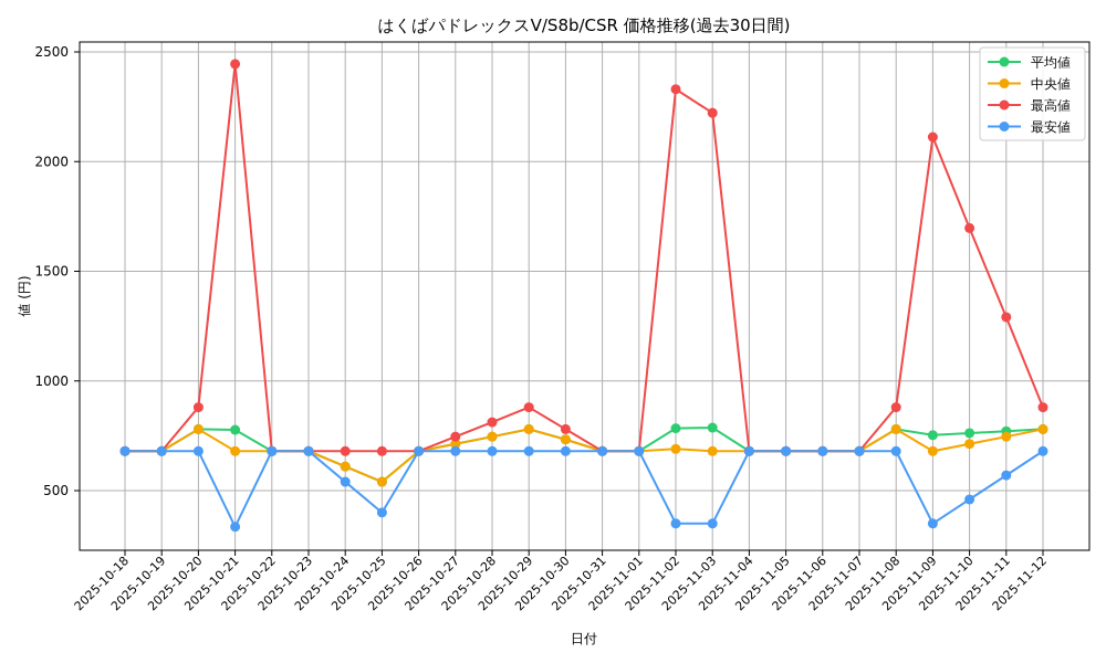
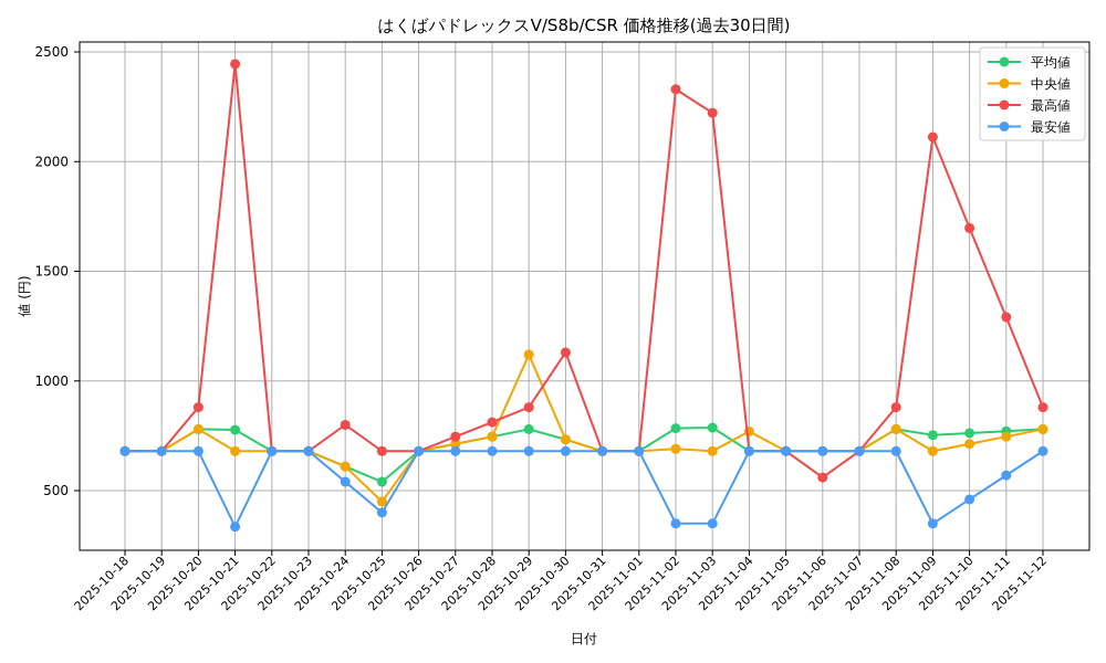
最高値/2025-10-24: 680 -> 800
中央値/2025-10-25: 540 -> 450
中央値/2025-10-29: 780 -> 1120
最高値/2025-10-30: 780 -> 1130
中央値/2025-11-04: 680 -> 770
最高値/2025-11-06: 680 -> 560
